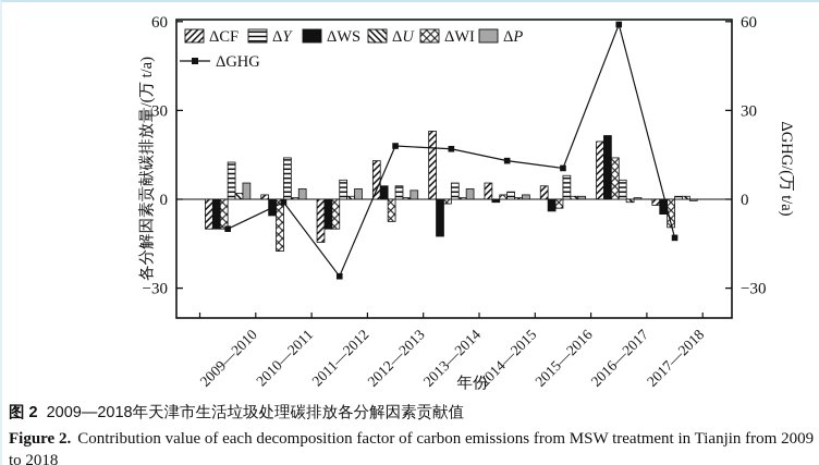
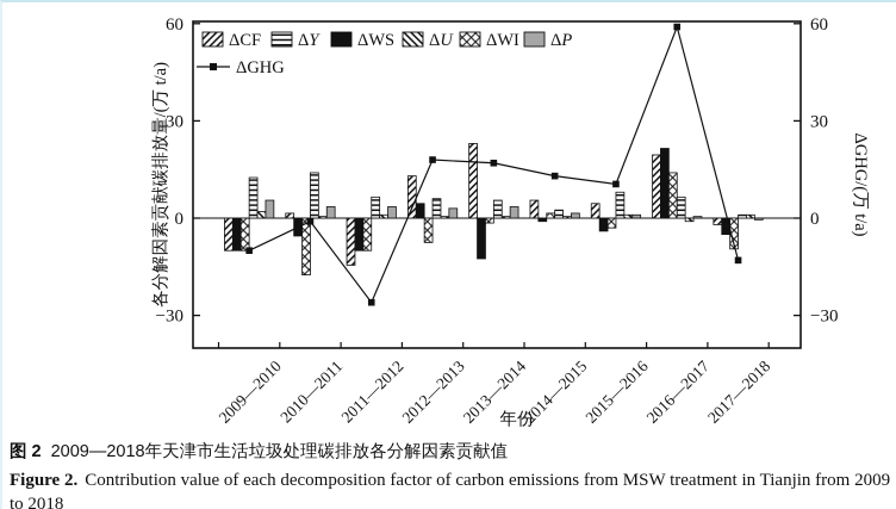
ΔY/2012—2013: 4 -> 6
